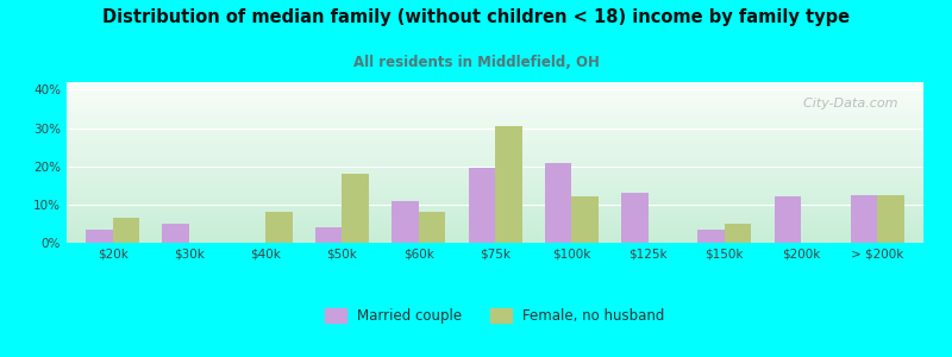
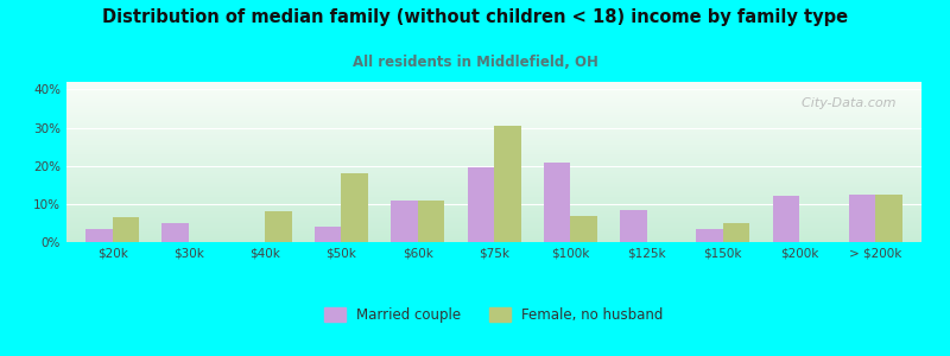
Female, no husband/$60k: 8.0% -> 11.0%
Female, no husband/$100k: 12.0% -> 7.0%
Married couple/$125k: 13.0% -> 8.5%
